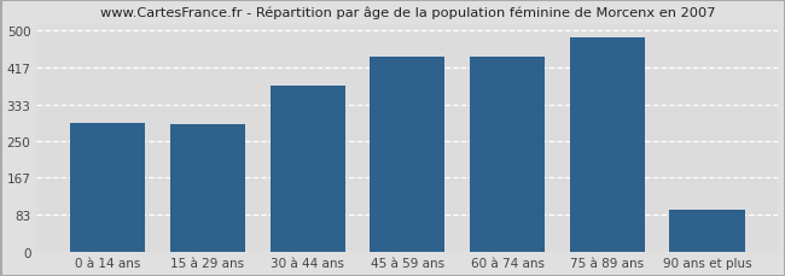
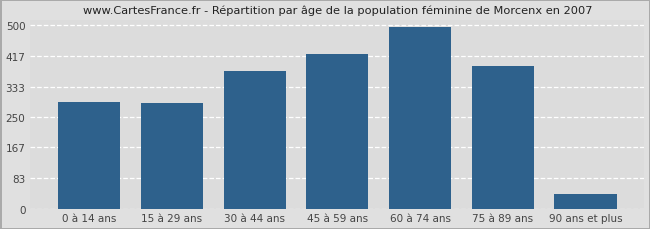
45 à 59 ans: 440 -> 421
60 à 74 ans: 440 -> 496
75 à 89 ans: 485 -> 389
90 ans et plus: 95 -> 40
